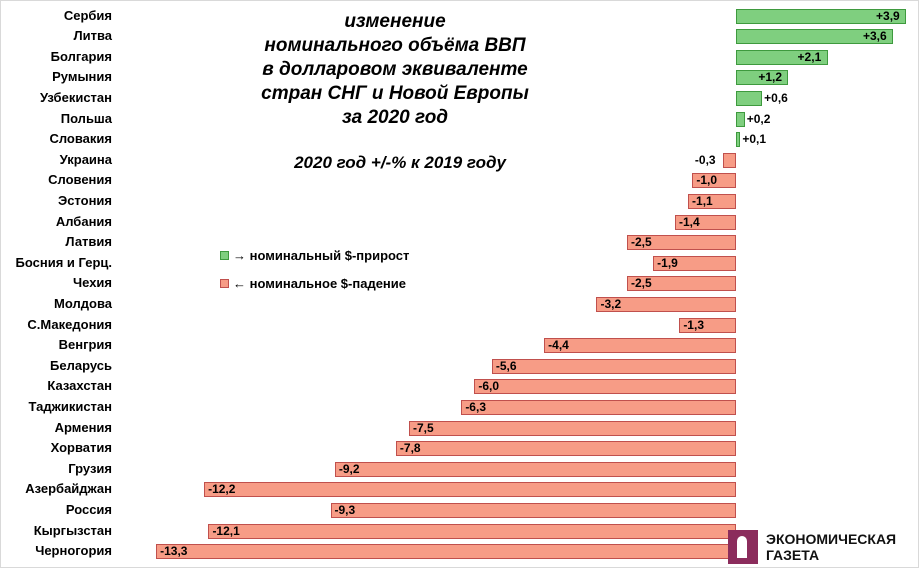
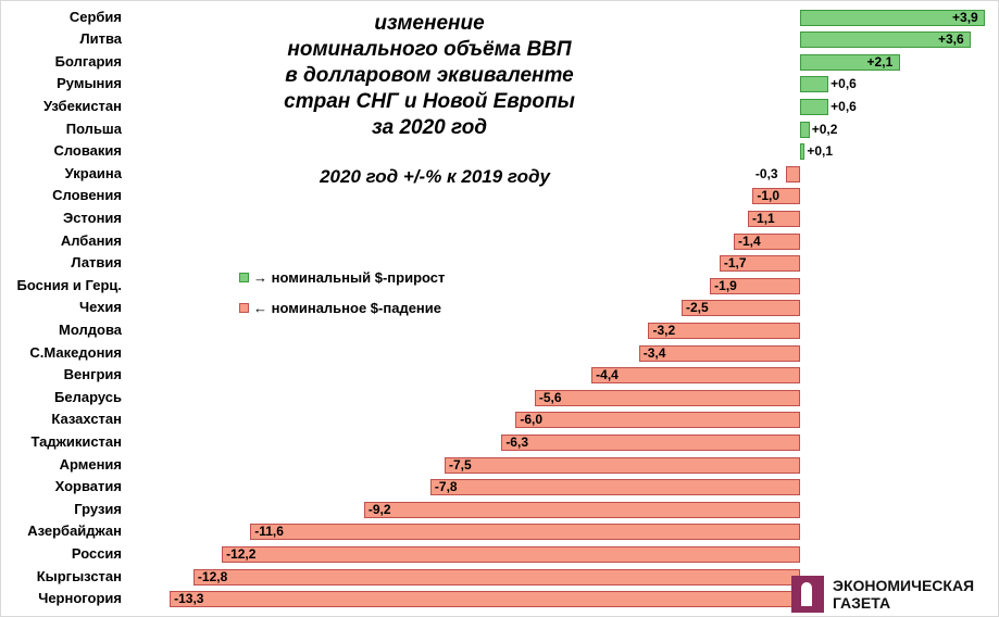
Румыния: +1,2 -> +0,6
Латвия: -2,5 -> -1,7
С.Македония: -1,3 -> -3,4
Азербайджан: -12,2 -> -11,6
Россия: -9,3 -> -12,2
Кыргызстан: -12,1 -> -12,8
